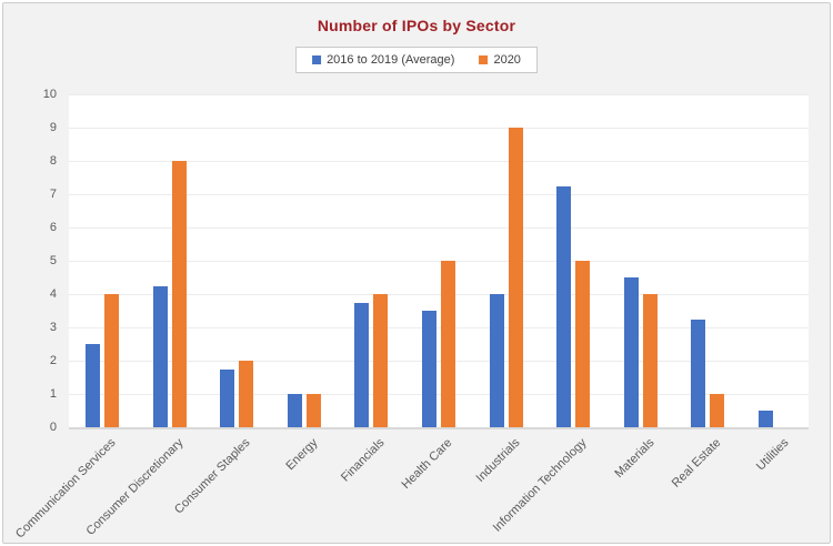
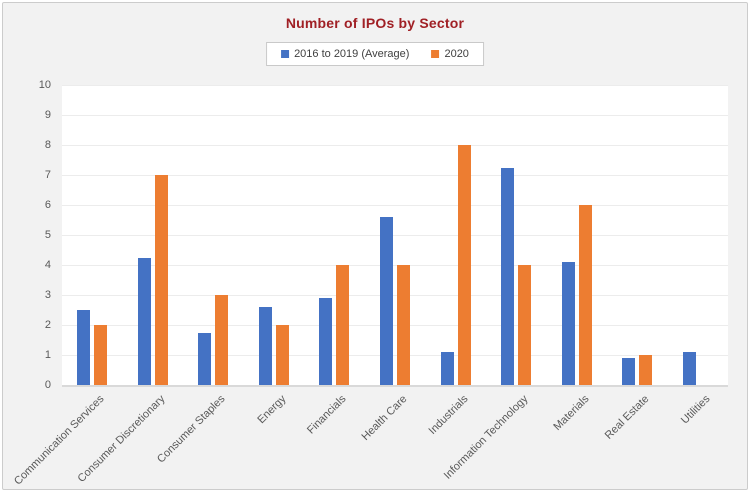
2020/Communication Services: 4 -> 2
2020/Consumer Discretionary: 8 -> 7
2020/Consumer Staples: 2 -> 3
2016 to 2019 (Average)/Energy: 1.0 -> 2.6
2020/Energy: 1 -> 2
2016 to 2019 (Average)/Financials: 3.8 -> 2.9
2016 to 2019 (Average)/Health Care: 3.5 -> 5.6
2020/Health Care: 5 -> 4
2016 to 2019 (Average)/Industrials: 4.0 -> 1.1
2020/Industrials: 9 -> 8
2020/Information Technology: 5 -> 4
2016 to 2019 (Average)/Materials: 4.5 -> 4.1
2020/Materials: 4 -> 6
2016 to 2019 (Average)/Real Estate: 3.2 -> 0.9
2016 to 2019 (Average)/Utilities: 0.5 -> 1.1
